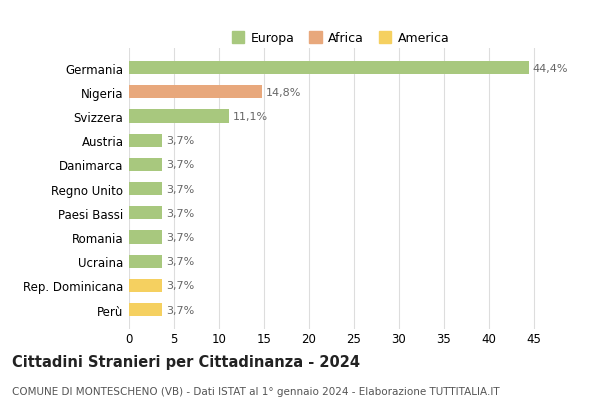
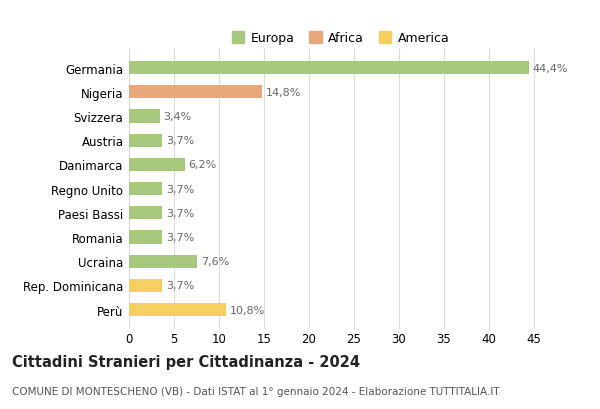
Svizzera: 11,1% -> 3,4%
Danimarca: 3,7% -> 6,2%
Ucraina: 3,7% -> 7,6%
Perù: 3,7% -> 10,8%
